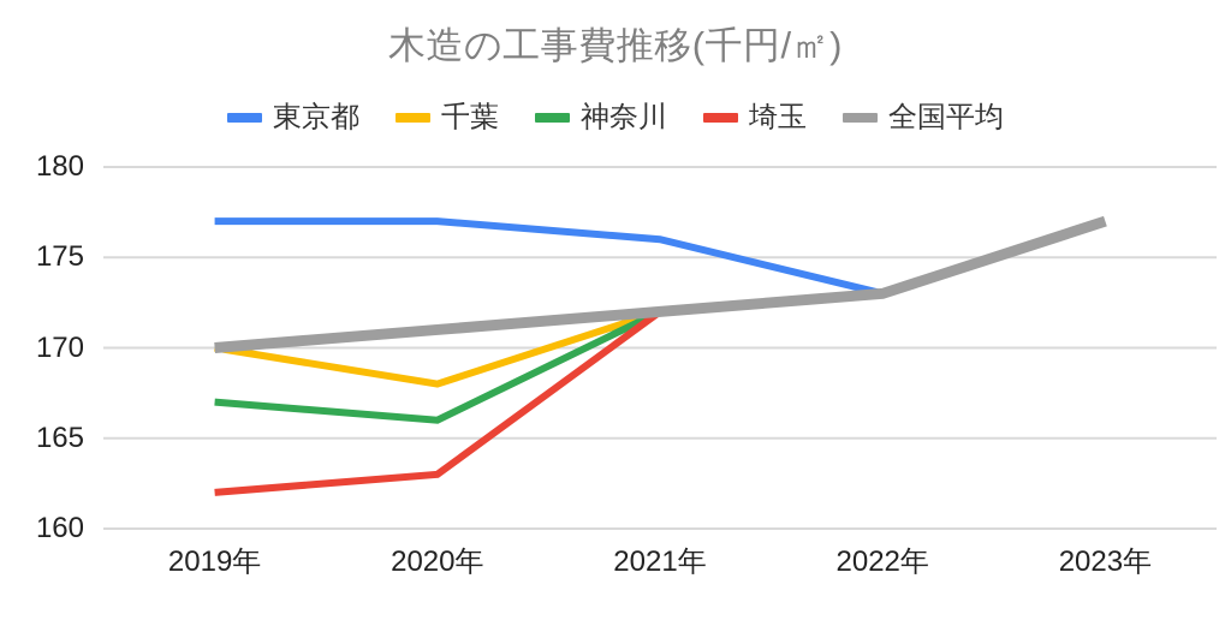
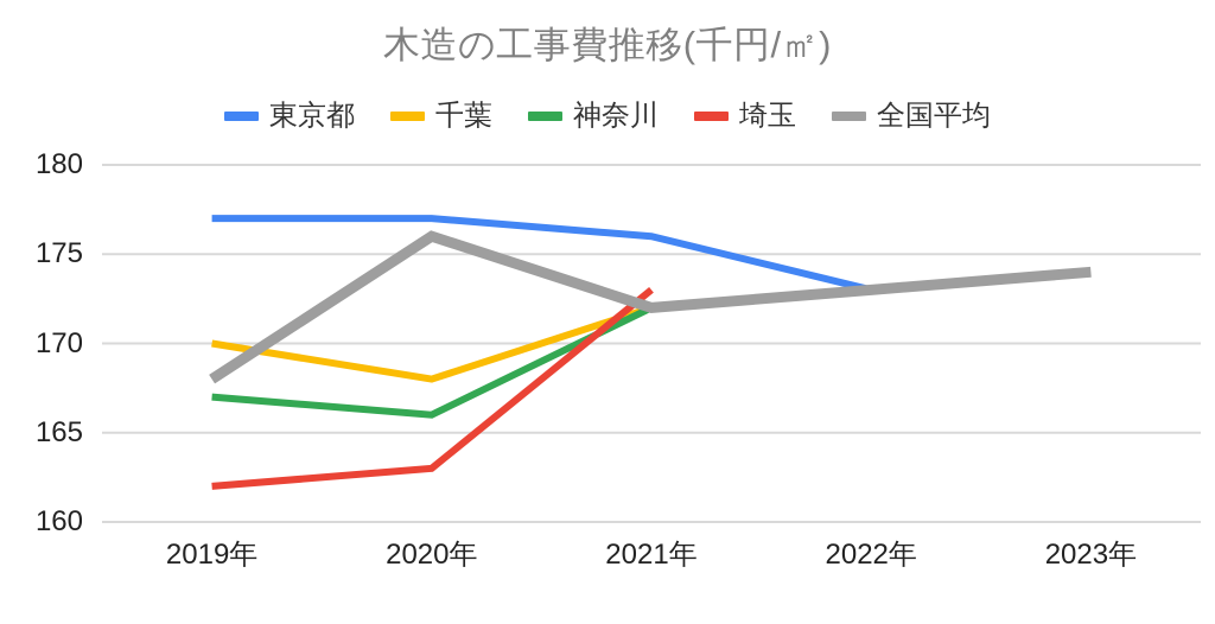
全国平均/2019年: 170 -> 168
全国平均/2020年: 171 -> 176
埼玉/2021年: 172 -> 173
全国平均/2023年: 177 -> 174
